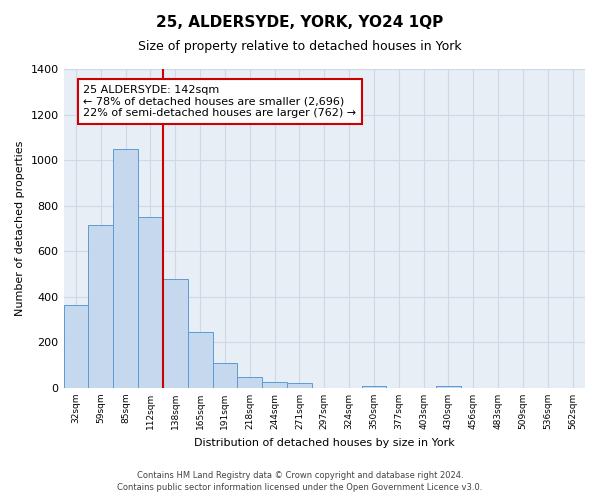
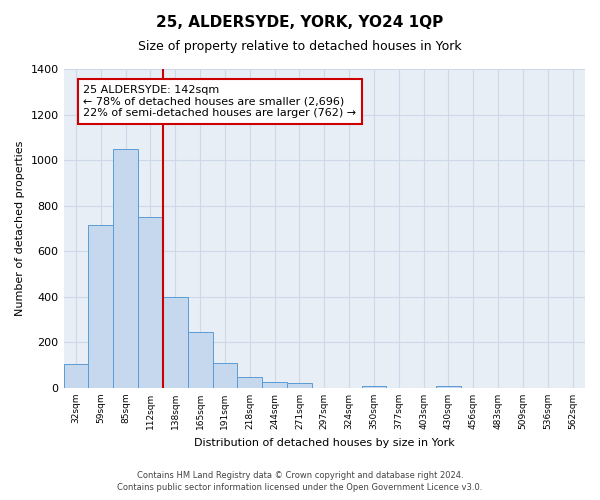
32sqm: 365 -> 105
138sqm: 480 -> 400
